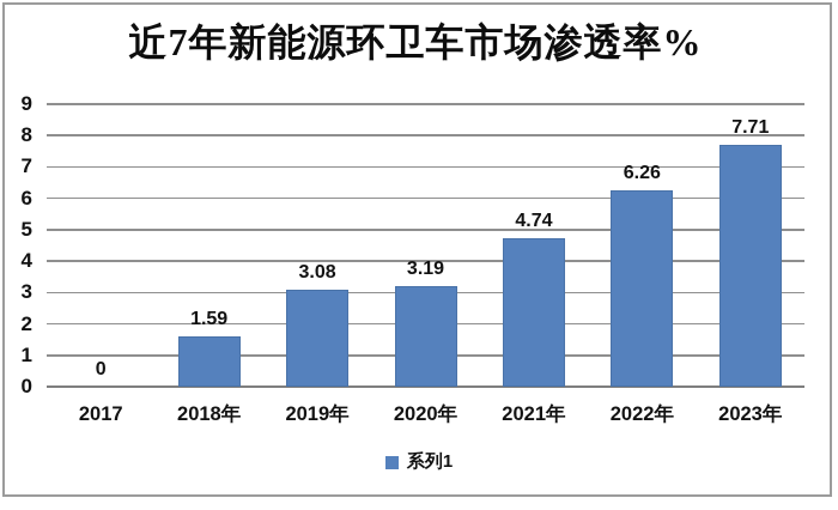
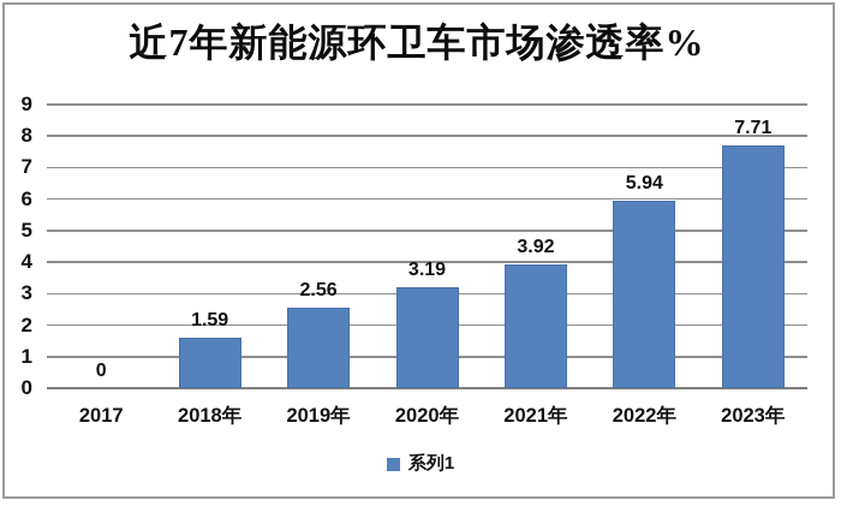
2019年: 3.08 -> 2.56
2021年: 4.74 -> 3.92
2022年: 6.26 -> 5.94
